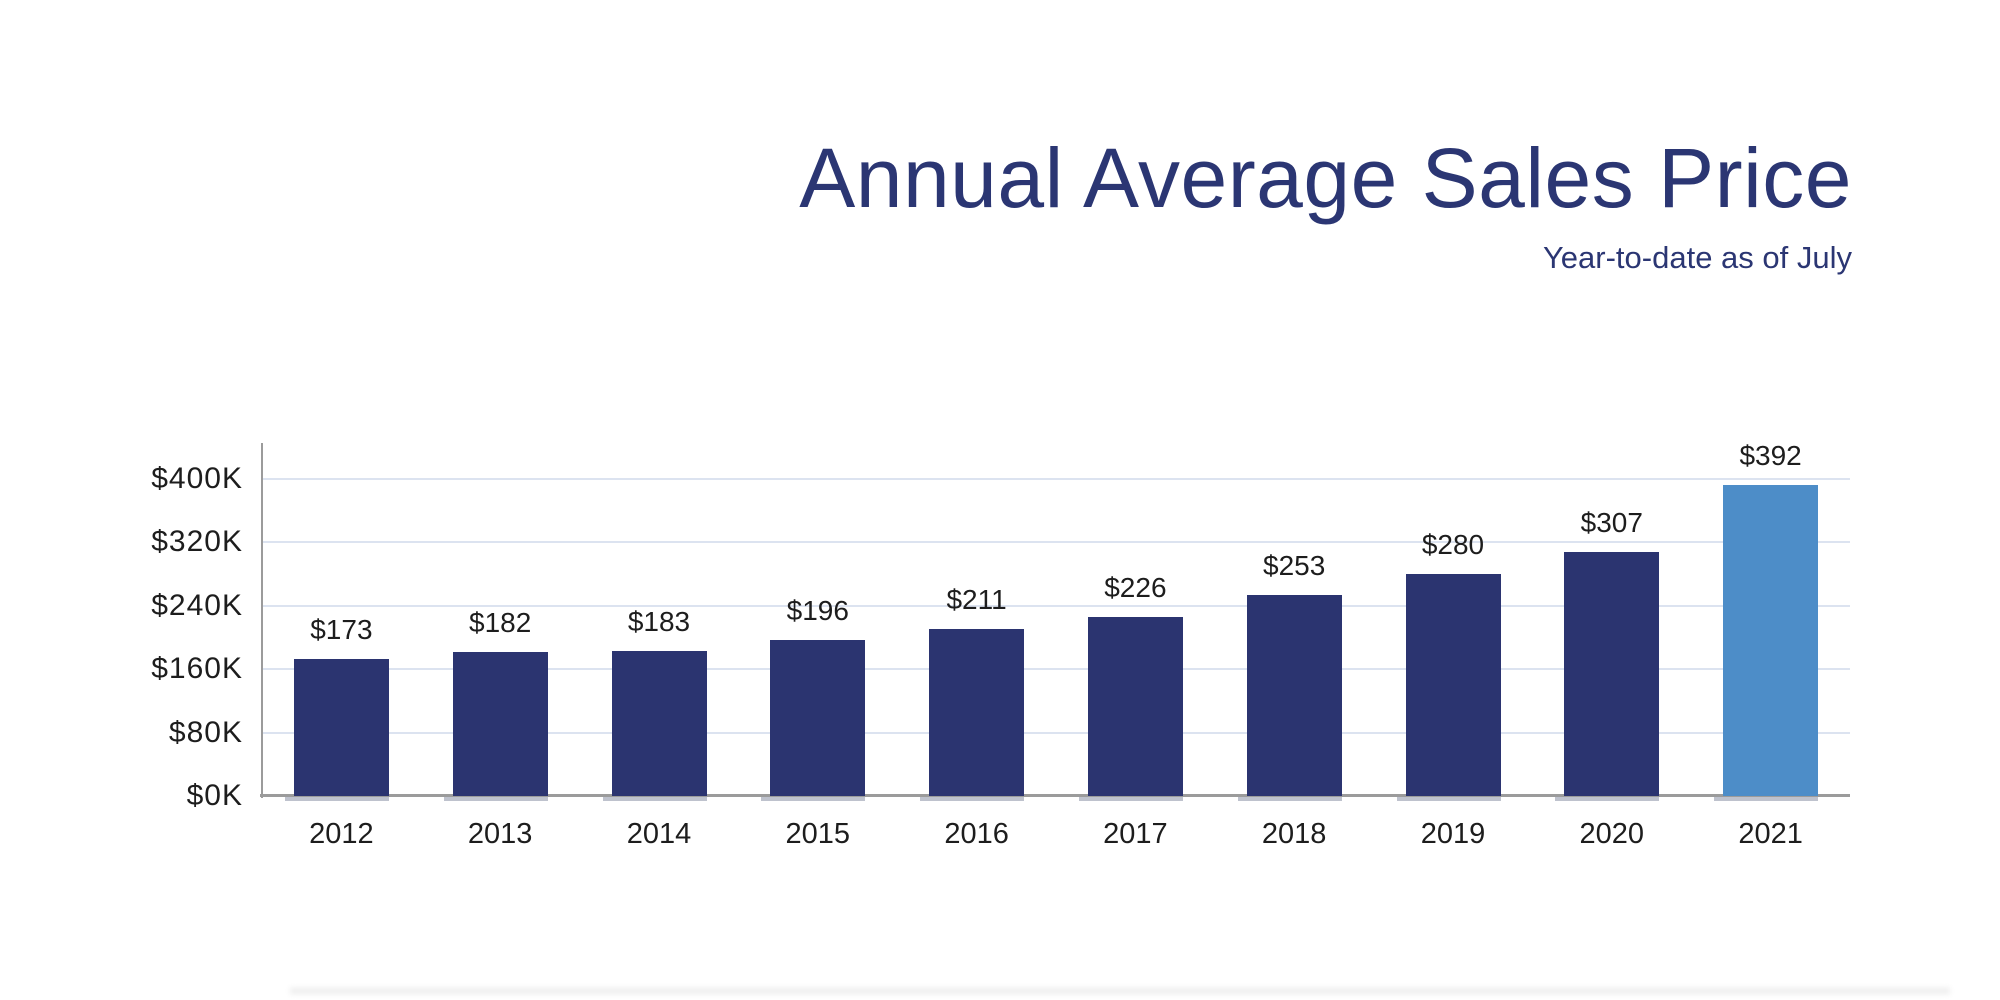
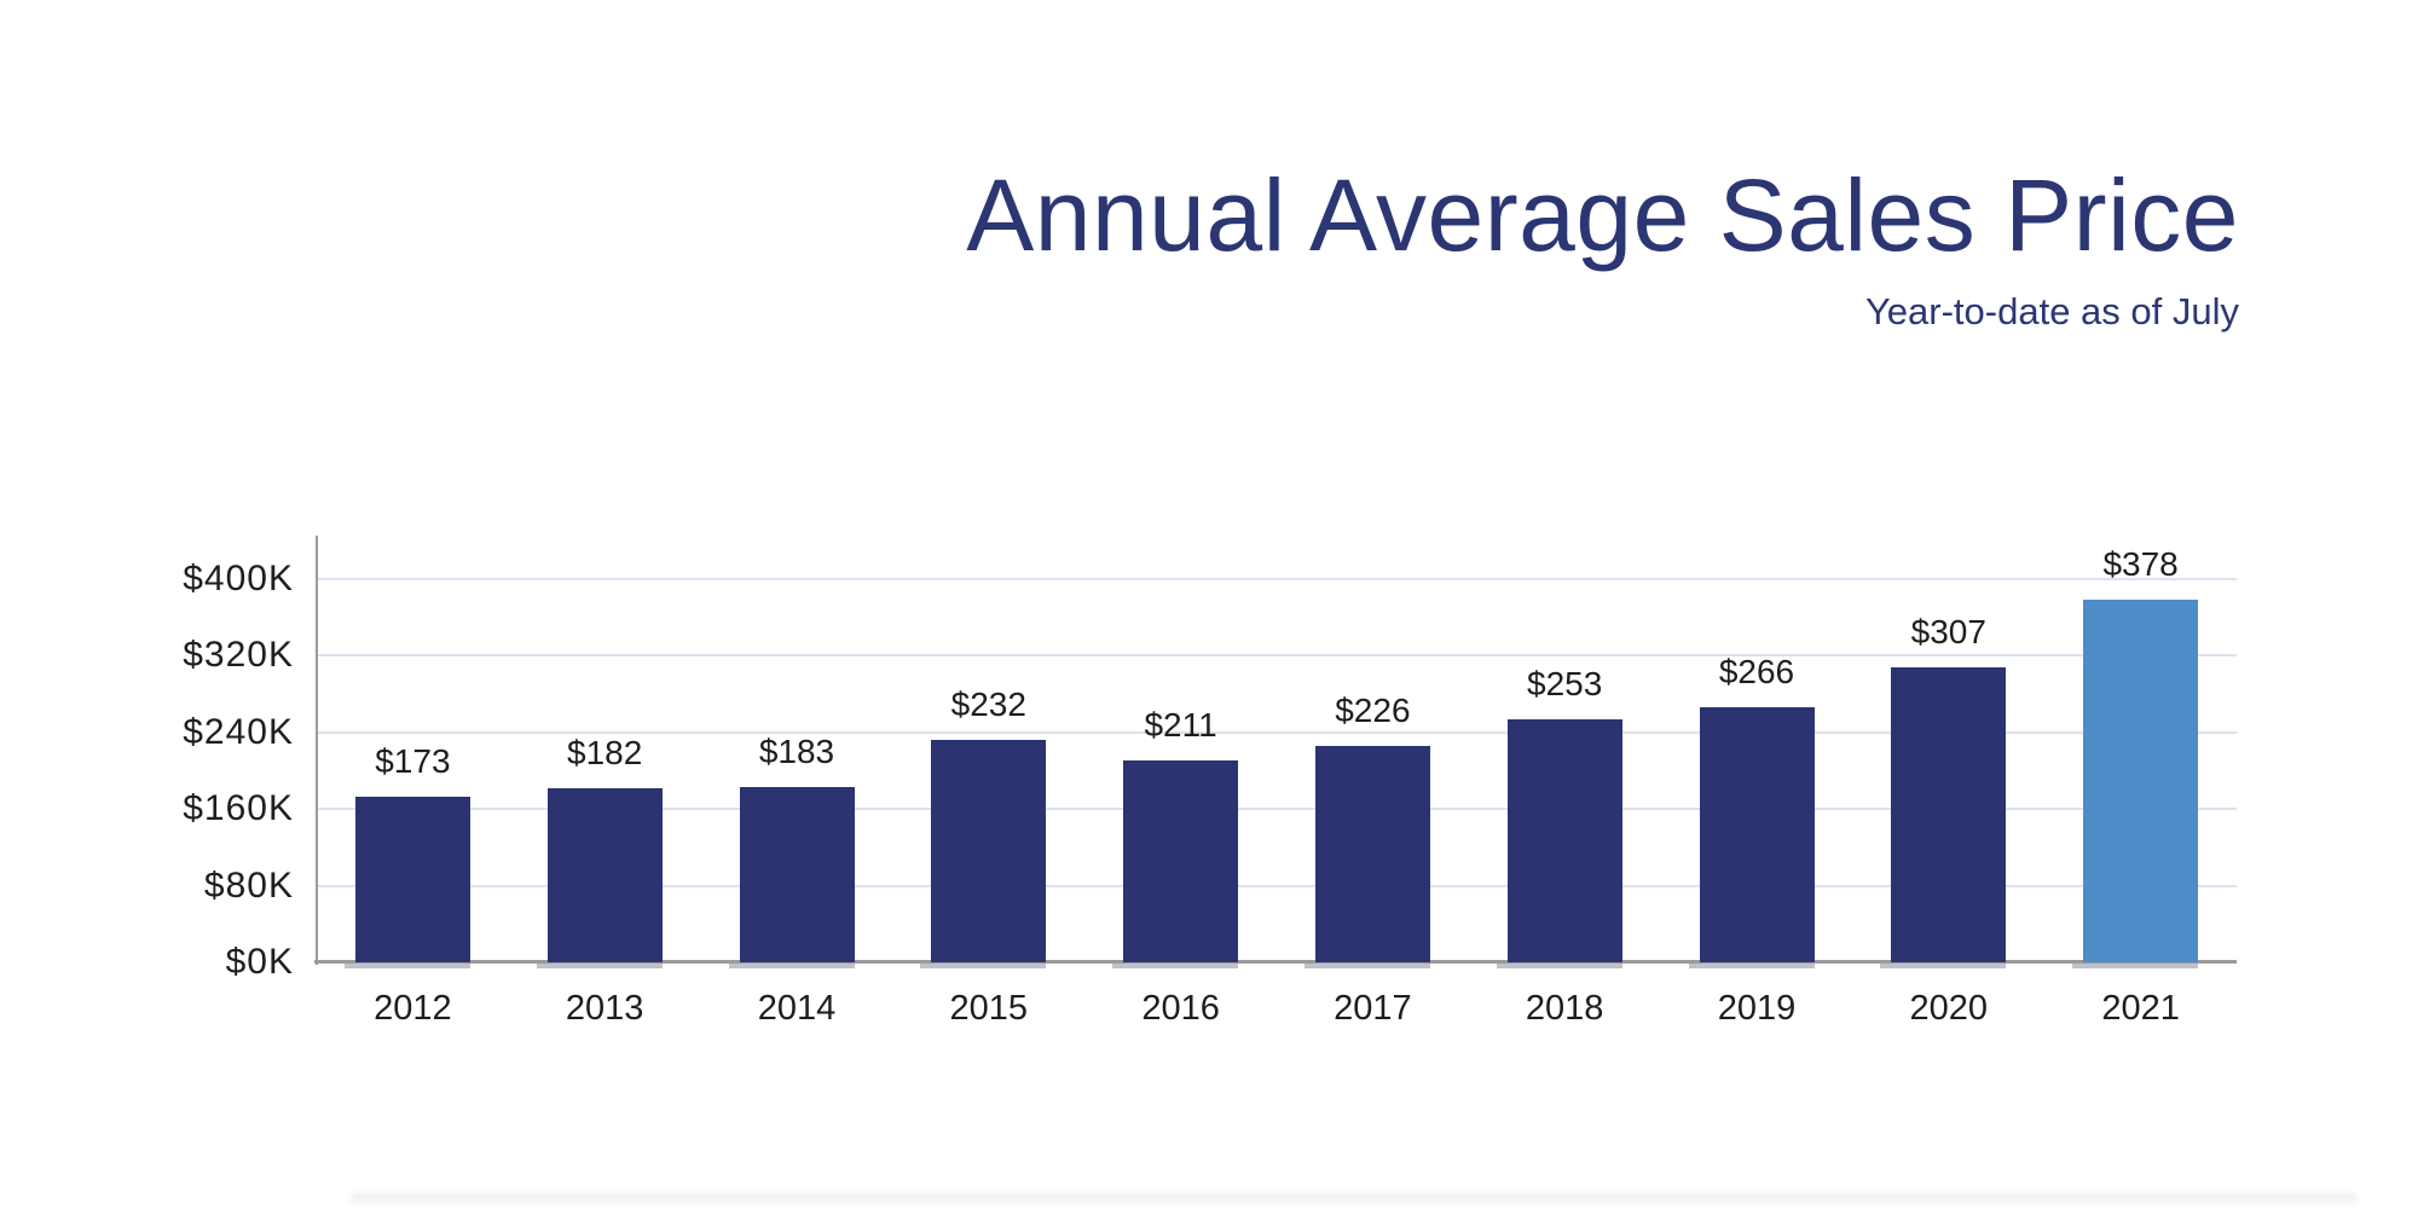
2015: $196 -> $232
2019: $280 -> $266
2021: $392 -> $378
